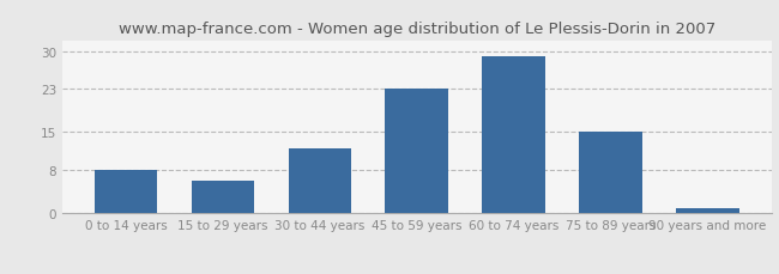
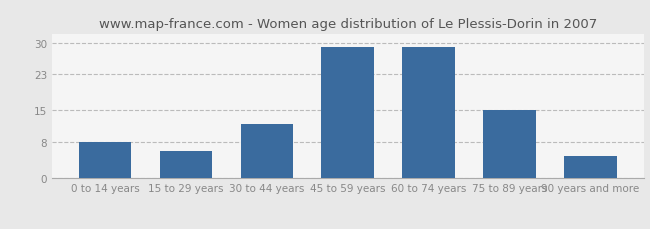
45 to 59 years: 23 -> 29
90 years and more: 1 -> 5
